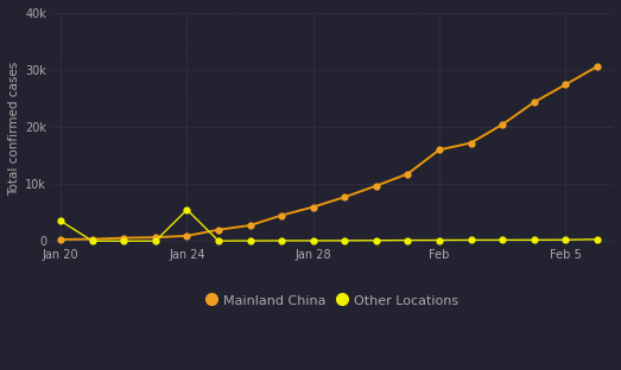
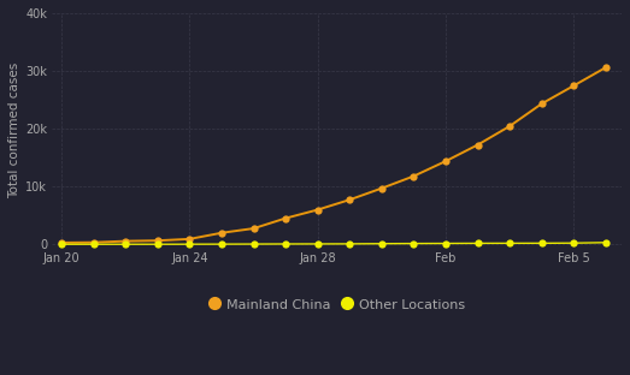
Other Locations/Jan 20: 3.5k -> 0.0k
Other Locations/Jan 24: 5.5k -> 0.0k
Mainland China/Feb: 16.0k -> 14.4k
